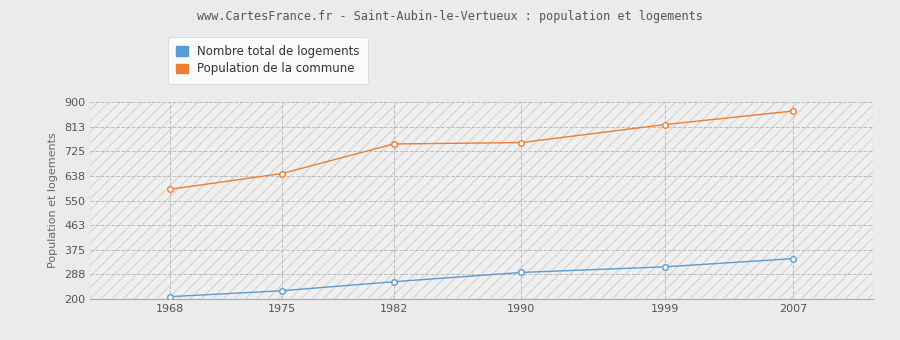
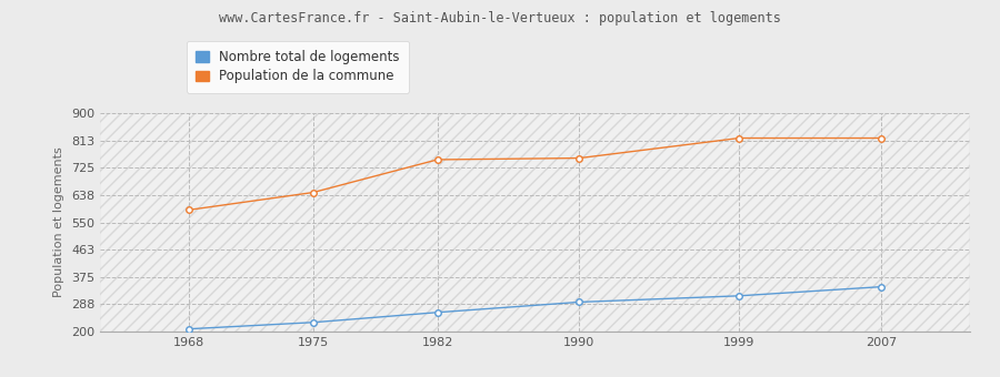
Population de la commune/2007: 868 -> 820
